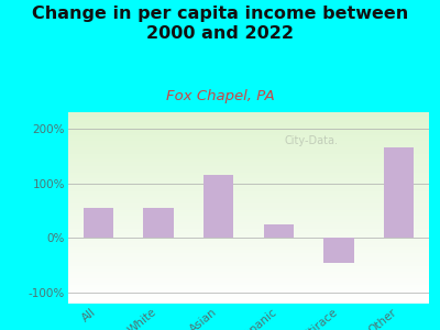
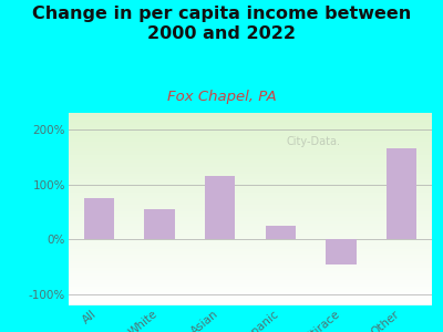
All: 55% -> 75%
